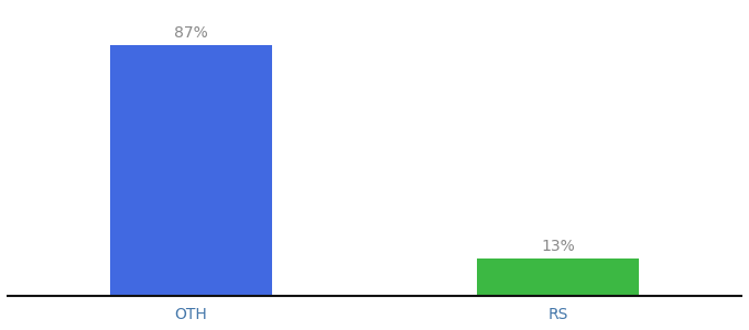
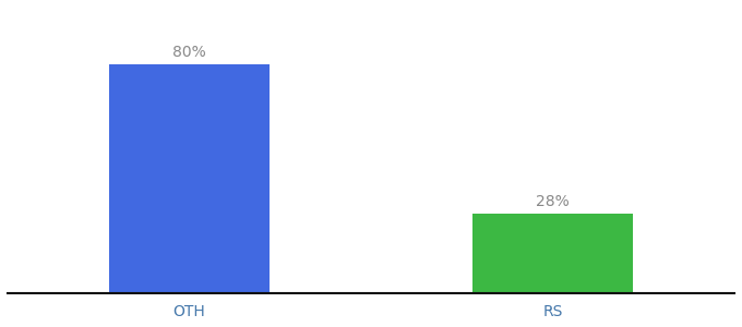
OTH: 87% -> 80%
RS: 13% -> 28%
